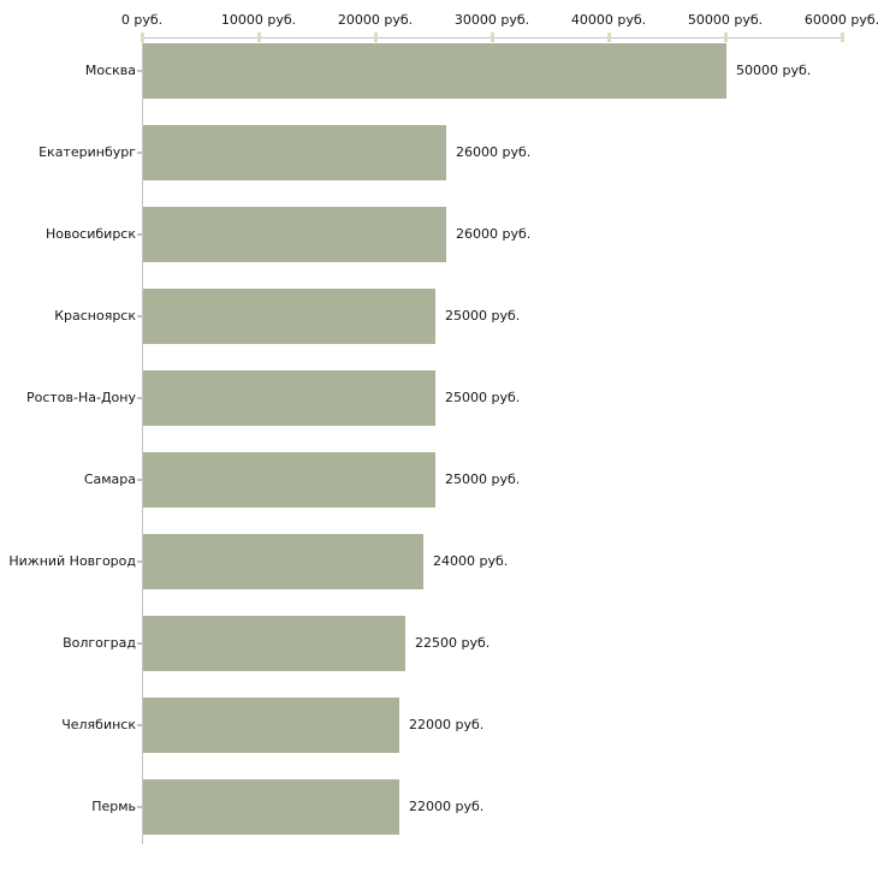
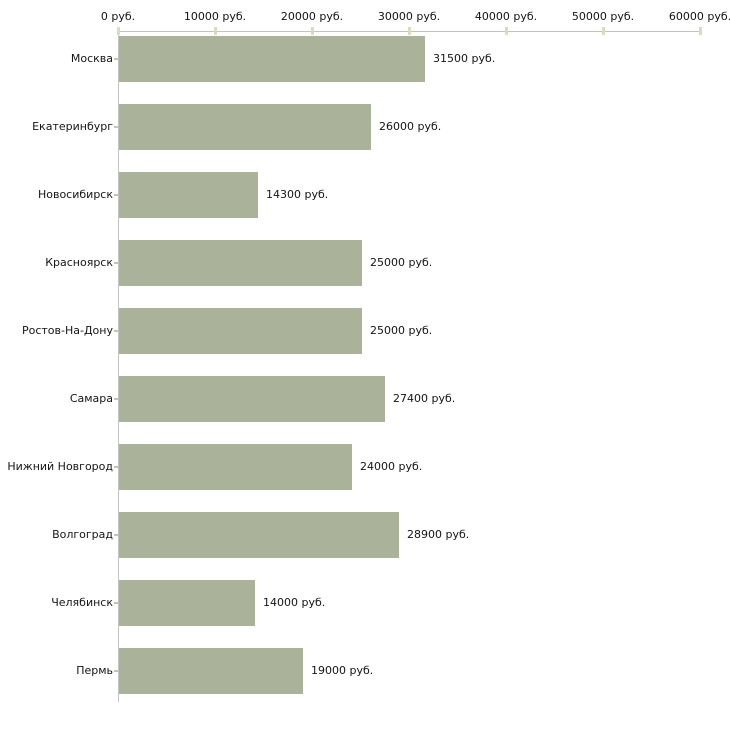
Москва: 50000 -> 31500
Новосибирск: 26000 -> 14300
Самара: 25000 -> 27400
Волгоград: 22500 -> 28900
Челябинск: 22000 -> 14000
Пермь: 22000 -> 19000
